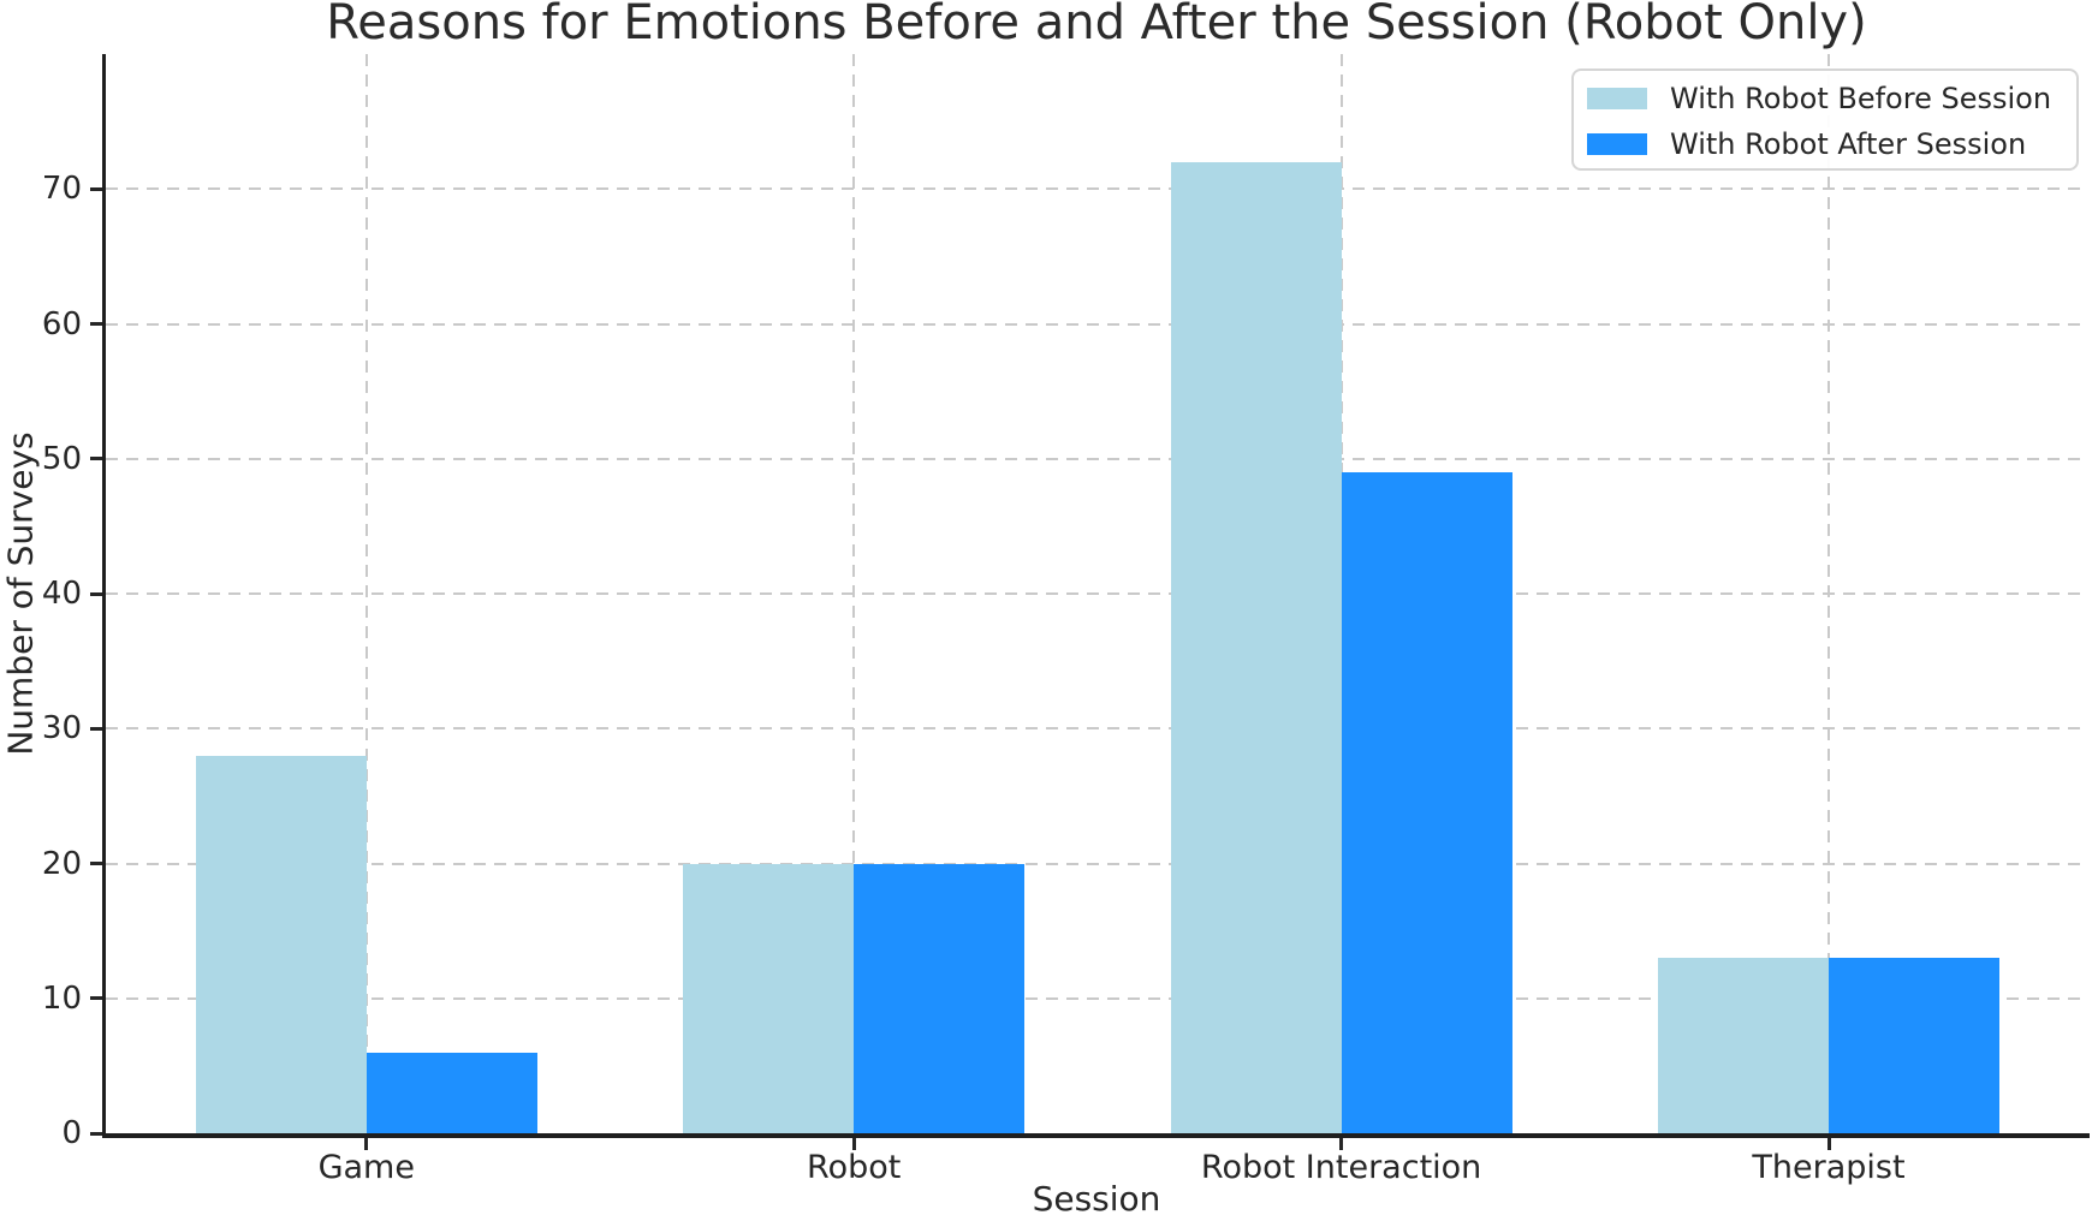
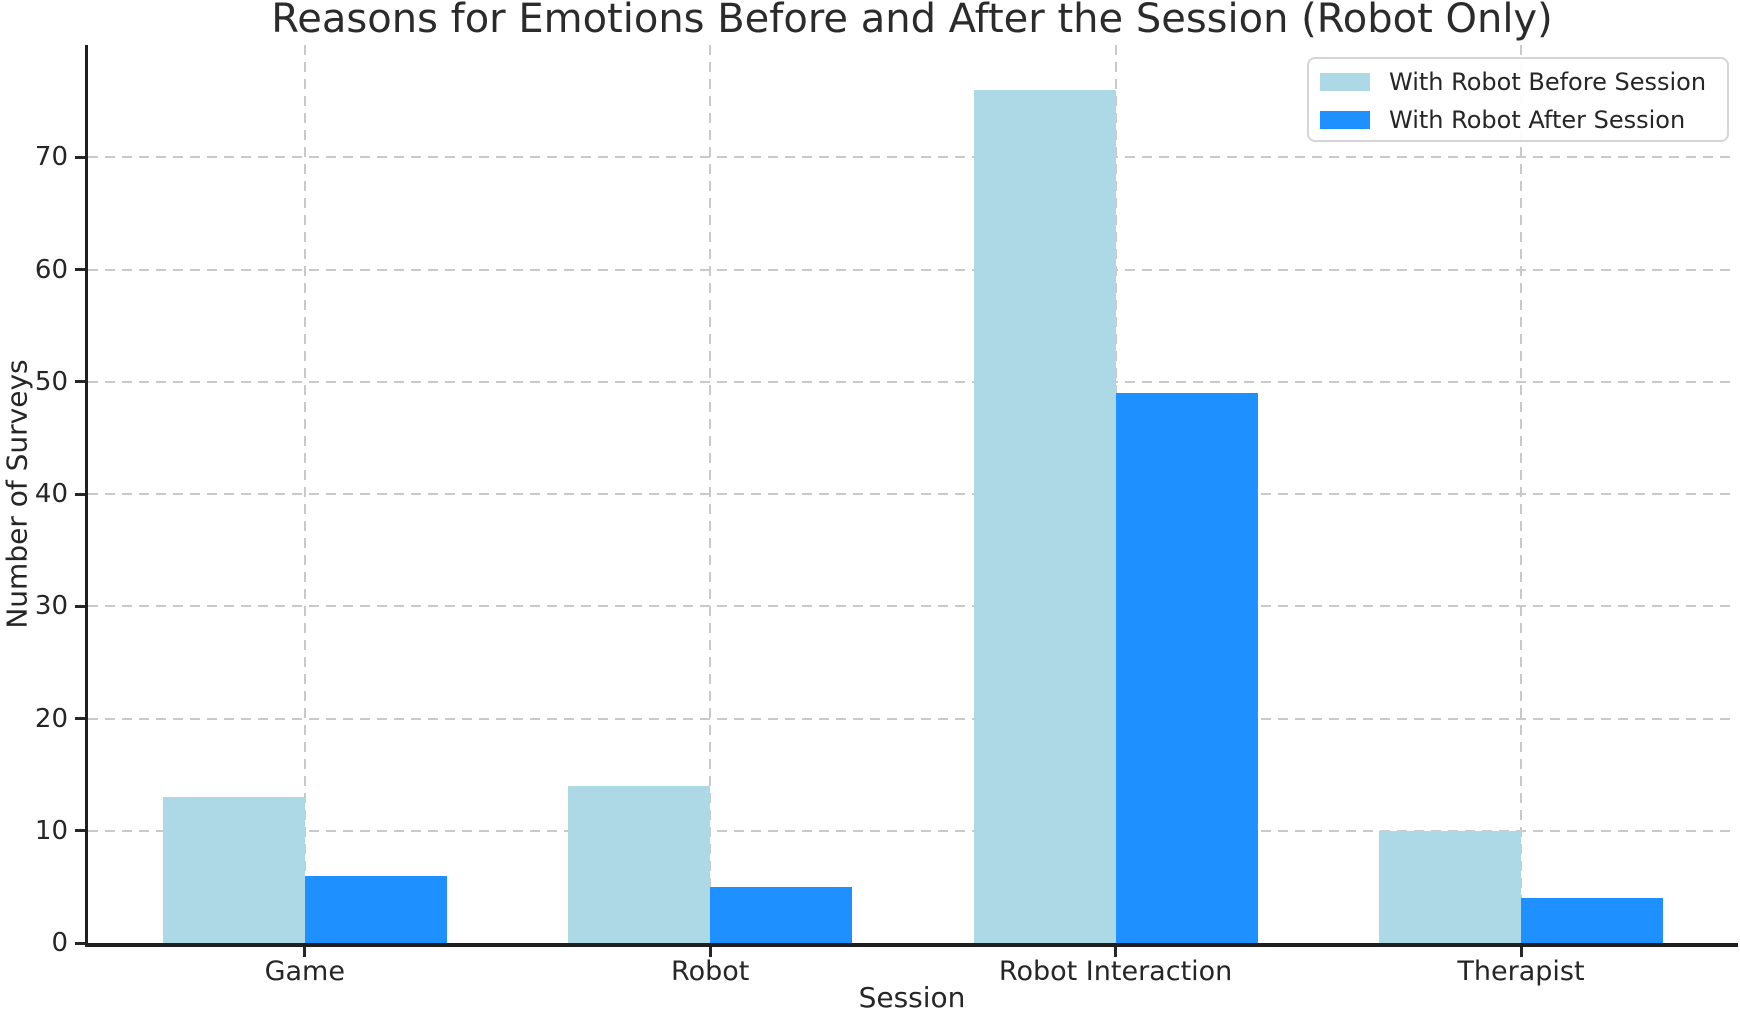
With Robot Before Session/Game: 28 -> 13
With Robot Before Session/Robot: 20 -> 14
With Robot After Session/Robot: 20 -> 5
With Robot Before Session/Robot Interaction: 72 -> 76
With Robot Before Session/Therapist: 13 -> 10
With Robot After Session/Therapist: 13 -> 4
